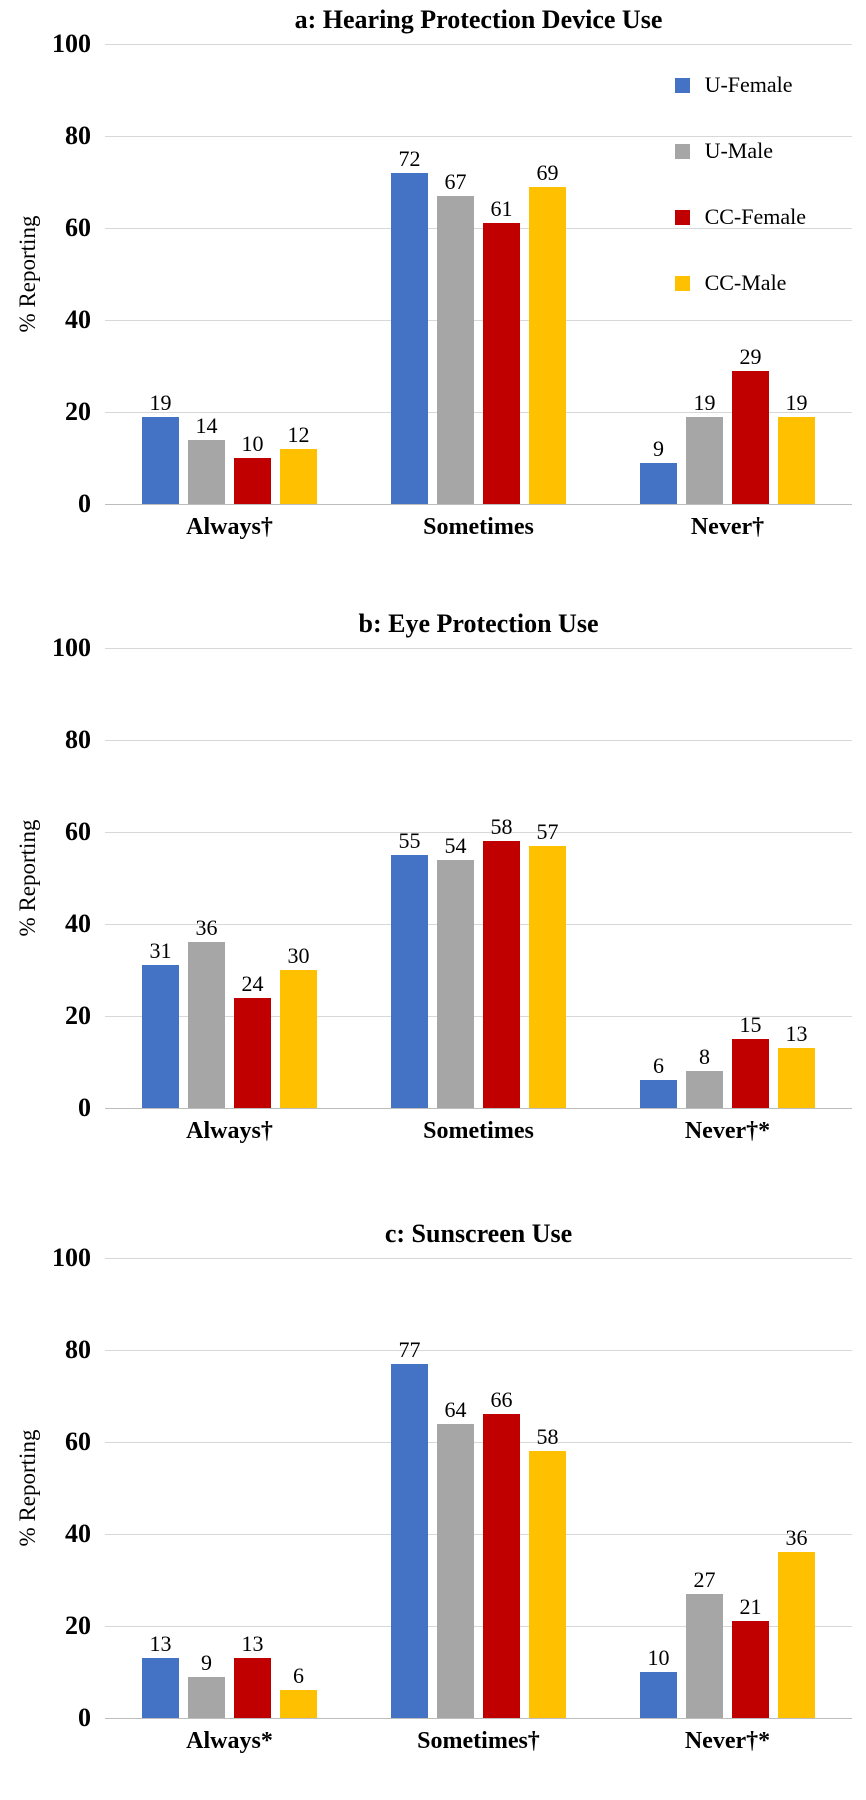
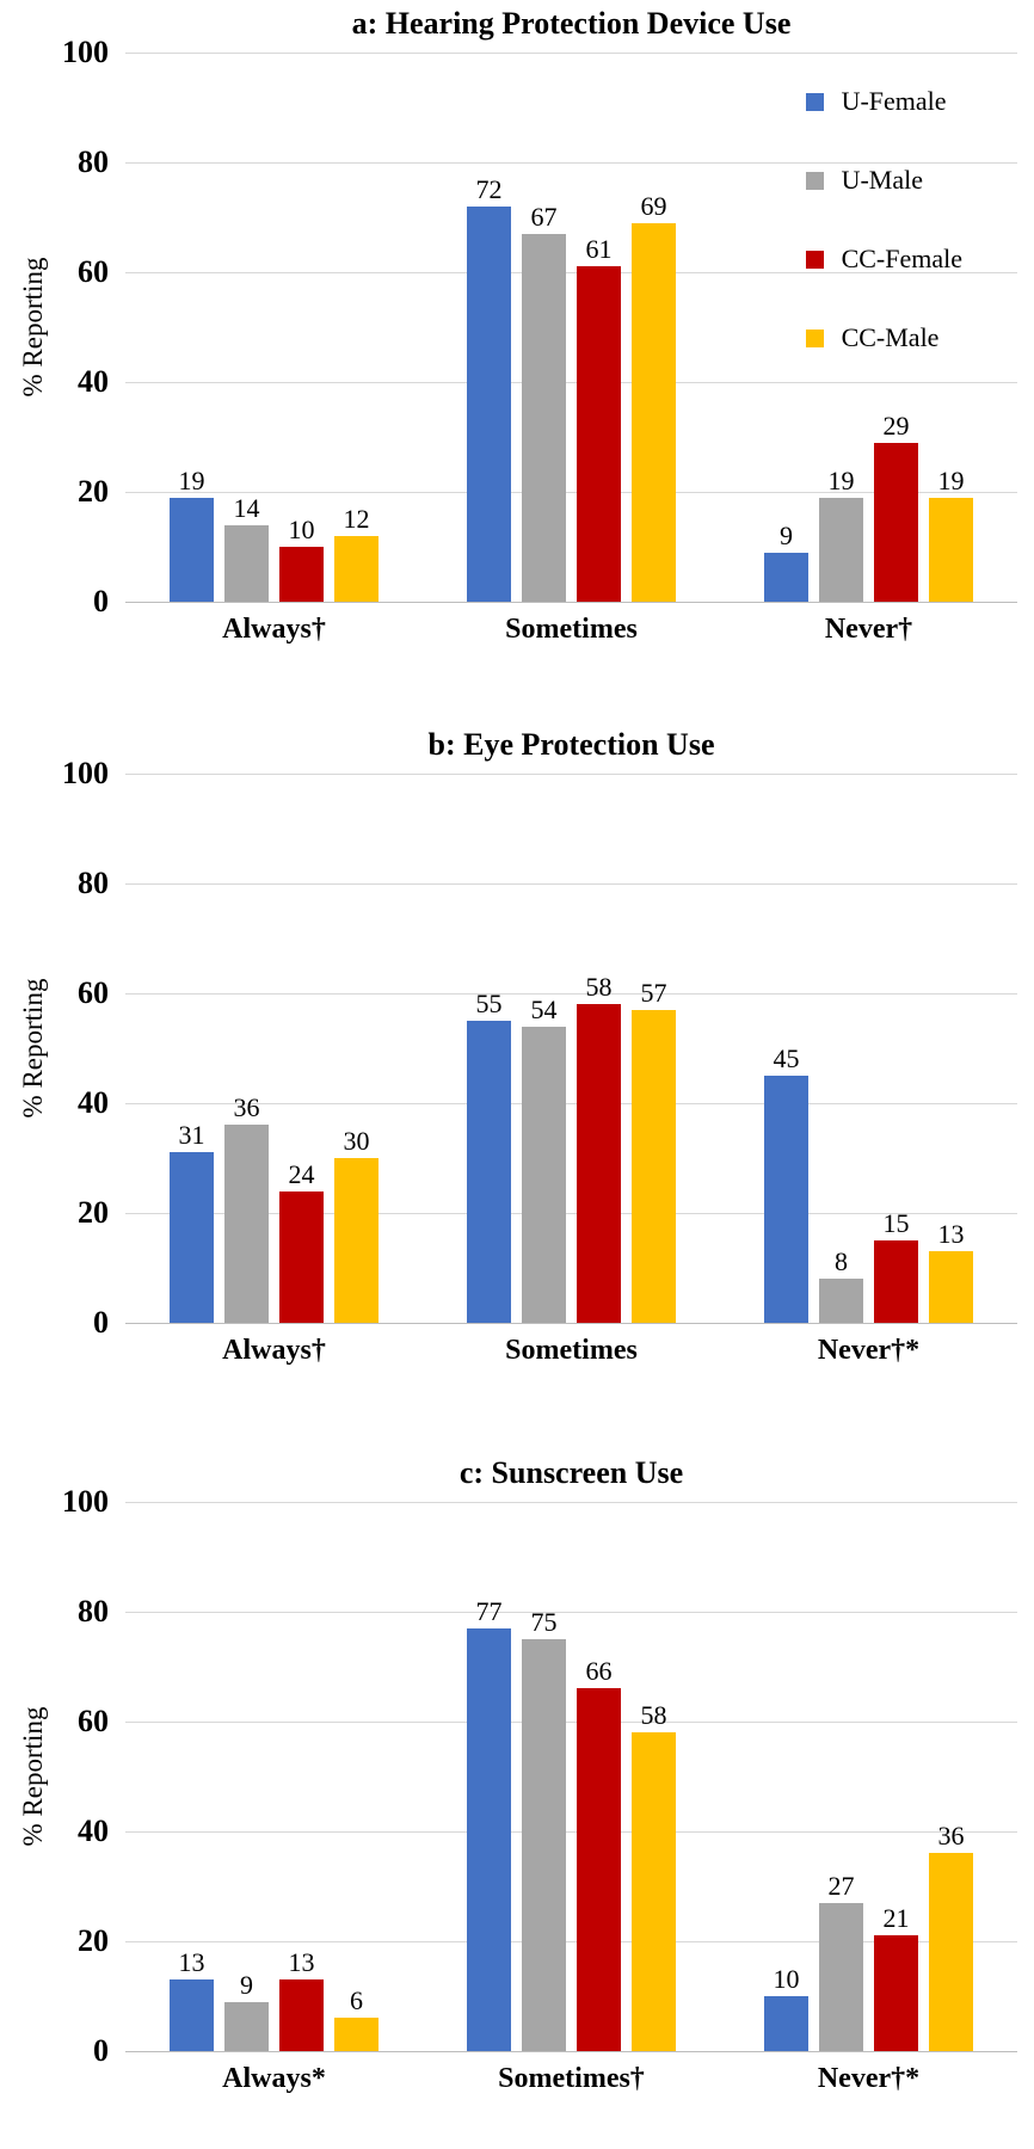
b: Eye Protection Use/U-Female/Never†*: 6 -> 45
c: Sunscreen Use/U-Male/Sometimes†: 64 -> 75
